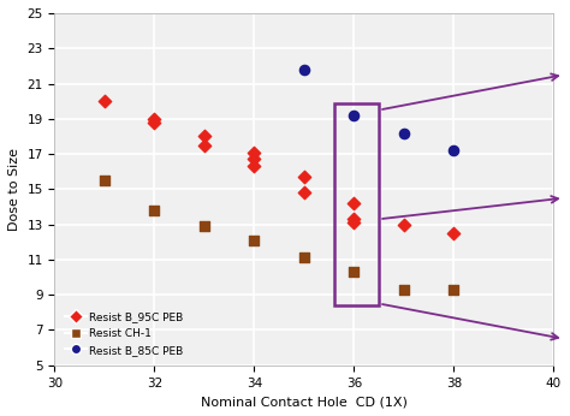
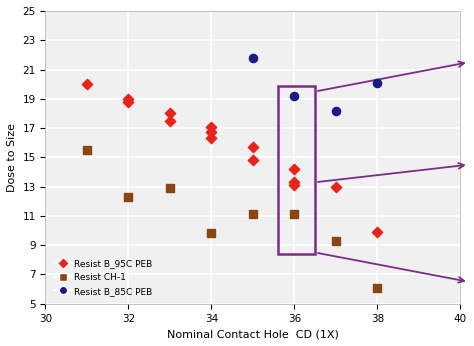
Resist CH-1/32: 13.8 -> 12.3
Resist CH-1/34: 12.1 -> 9.8
Resist CH-1/36: 10.3 -> 11.1
Resist B_95C PEB/38: 12.5 -> 9.9
Resist CH-1/38: 9.3 -> 6.1
Resist B_85C PEB/38: 17.2 -> 20.1
